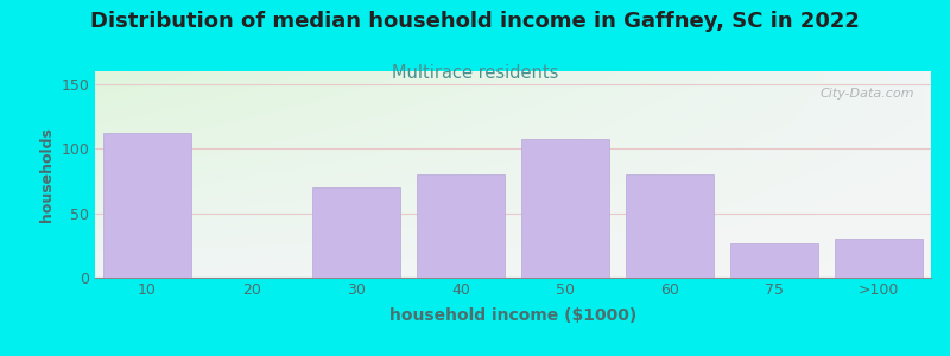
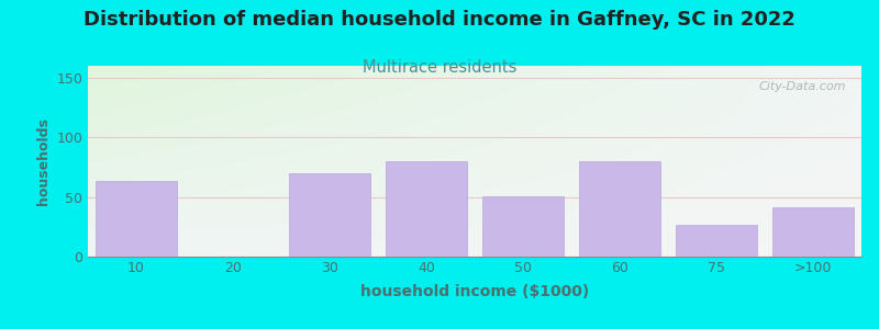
10: 112 -> 63
50: 108 -> 51
>100: 30 -> 41
